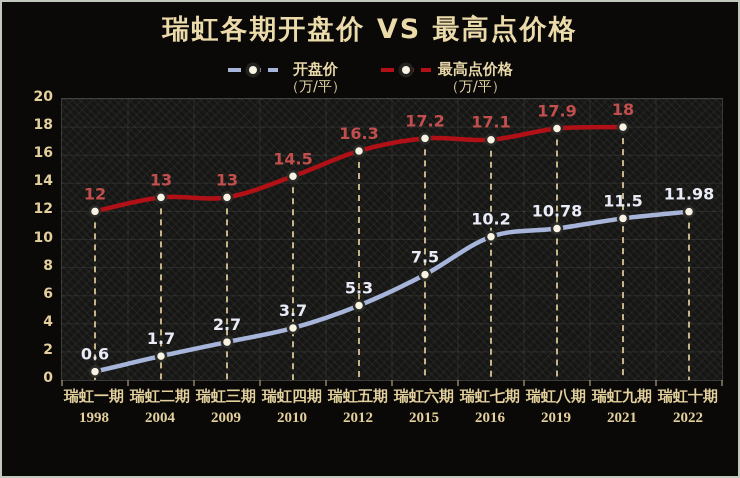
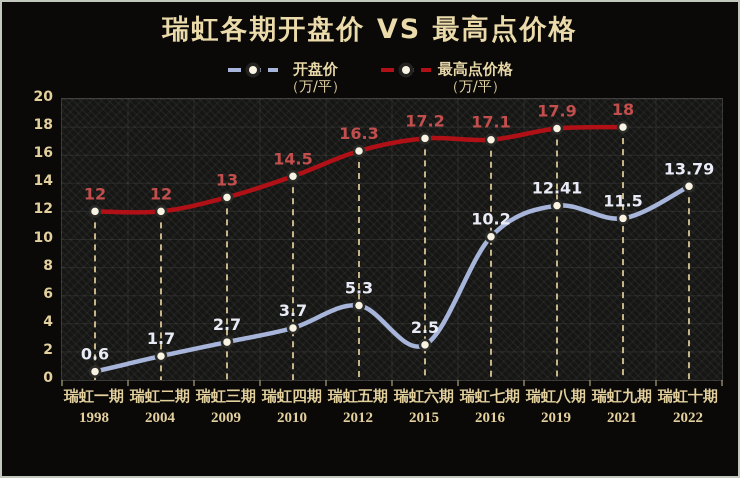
最高点价格（万/平）/瑞虹二期: 13 -> 12
开盘价（万/平）/瑞虹六期: 7.5 -> 2.5
开盘价（万/平）/瑞虹八期: 10.78 -> 12.41
开盘价（万/平）/瑞虹十期: 11.98 -> 13.79
